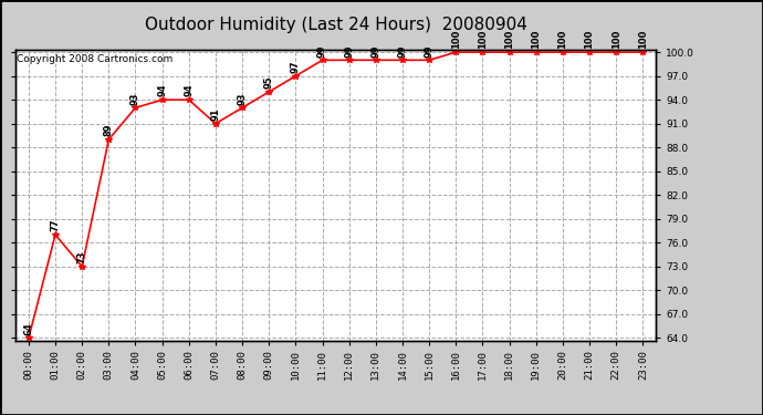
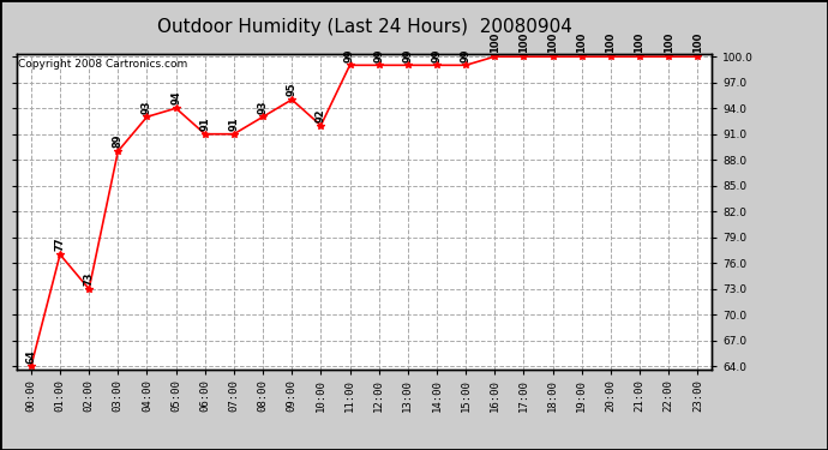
06:00: 94 -> 91
10:00: 97 -> 92
